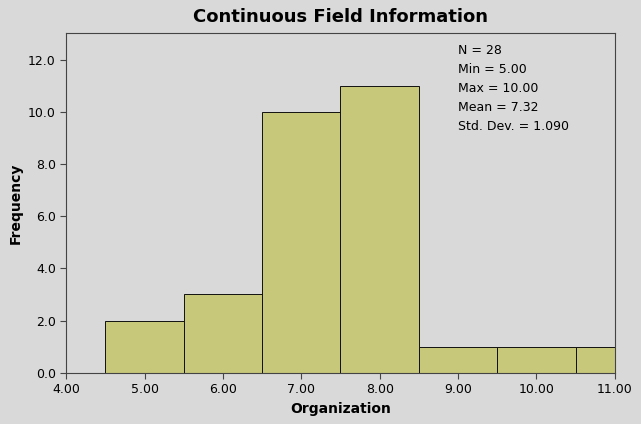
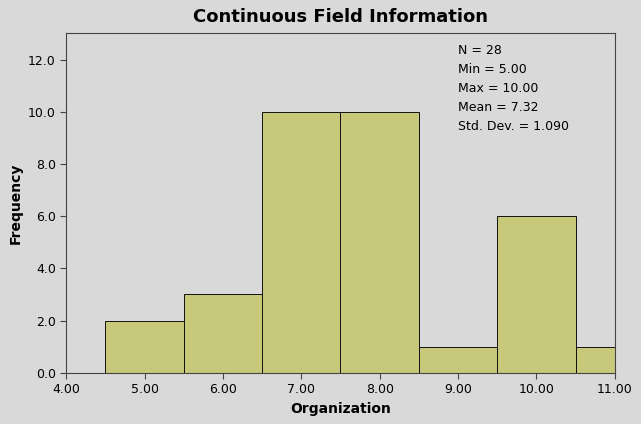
8.00: 11 -> 10
10.00: 1 -> 6
